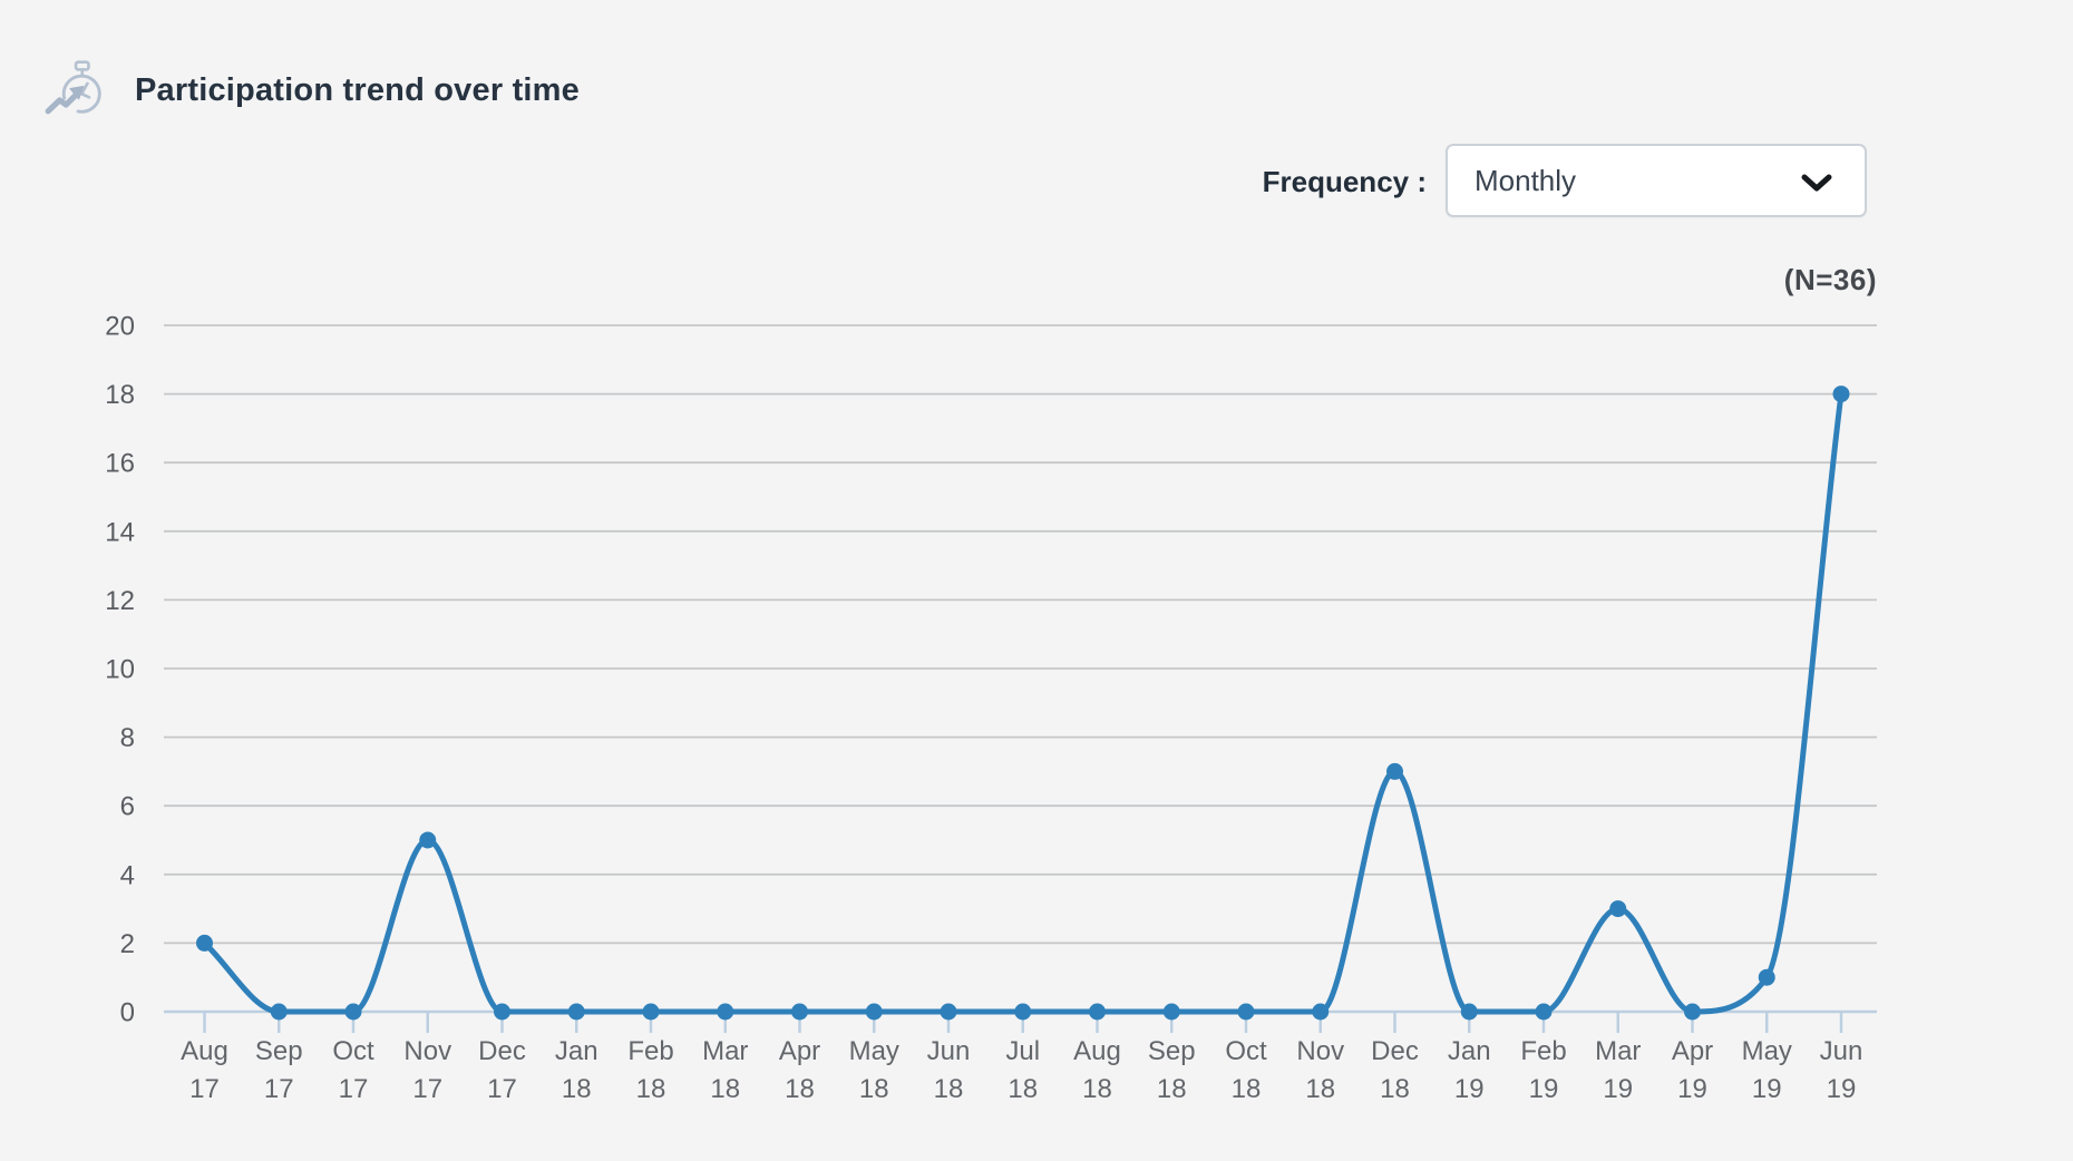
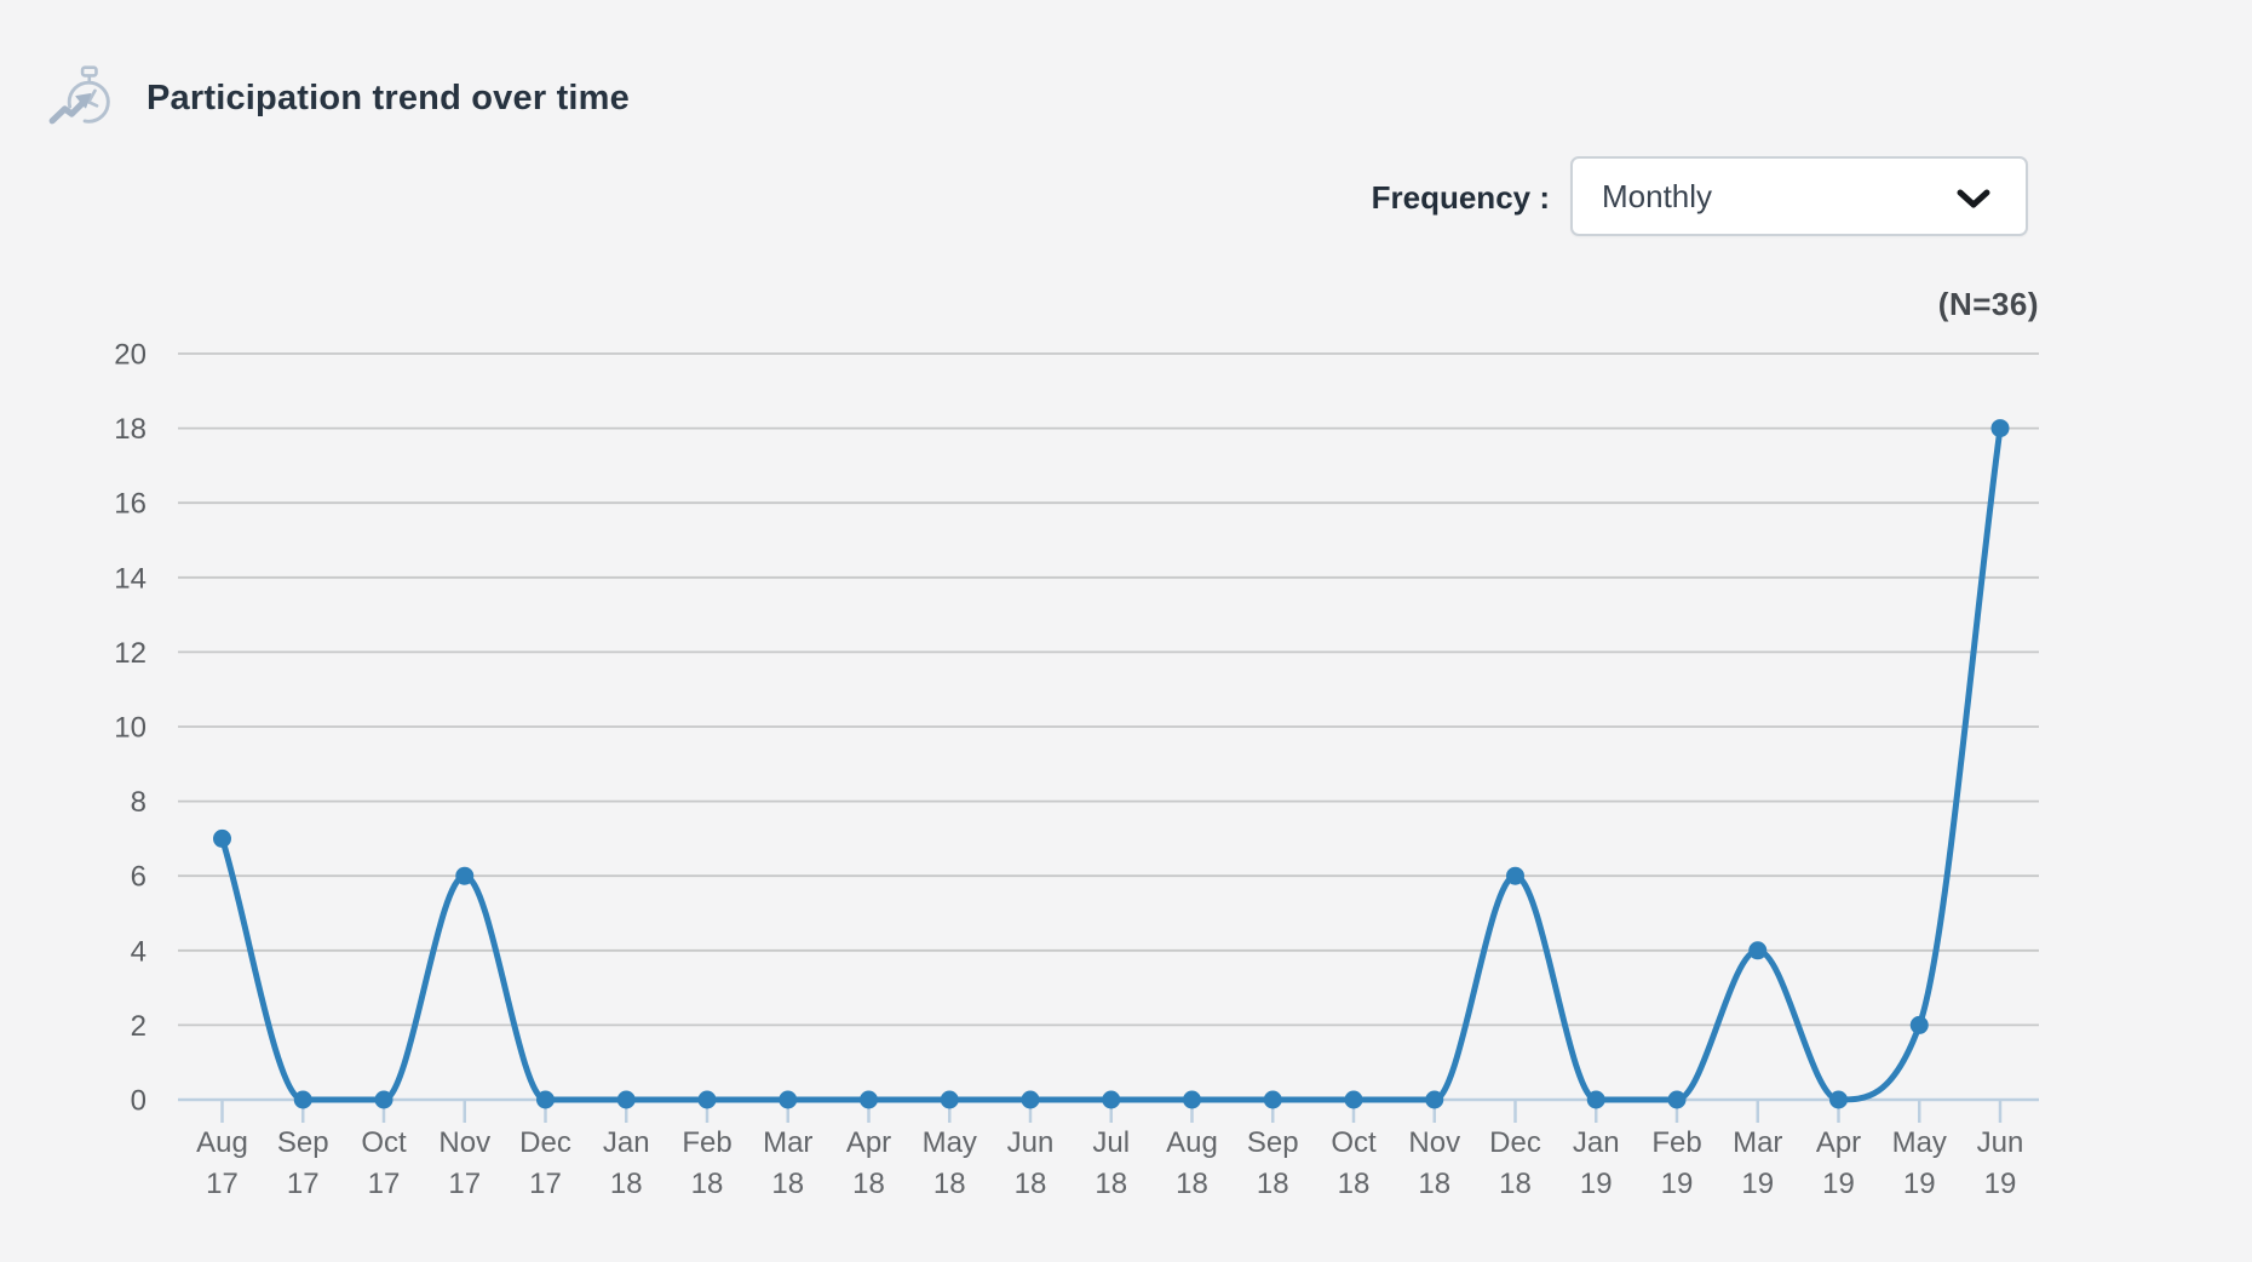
Aug 17: 2 -> 7
Nov 17: 5 -> 6
Dec 18: 7 -> 6
Mar 19: 3 -> 4
May 19: 1 -> 2
